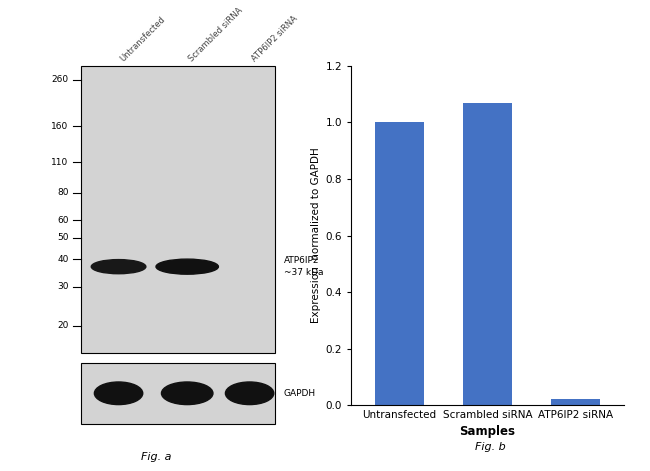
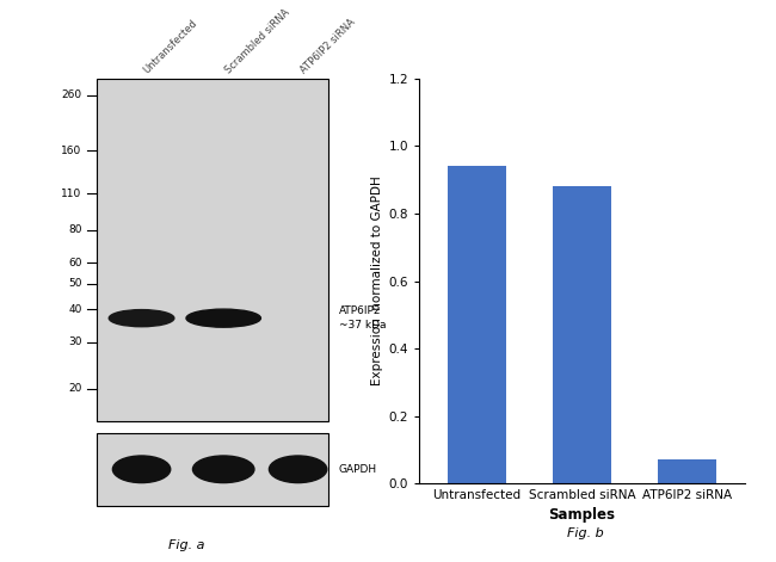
Untransfected: 1.00 -> 0.94
Scrambled siRNA: 1.07 -> 0.88
ATP6IP2 siRNA: 0.02 -> 0.07
